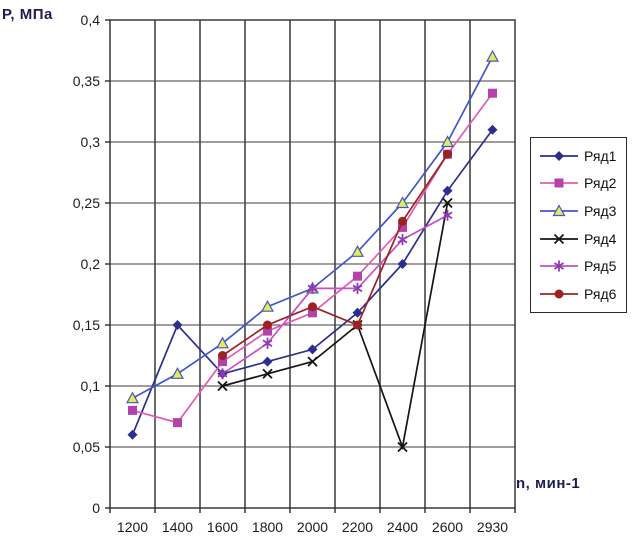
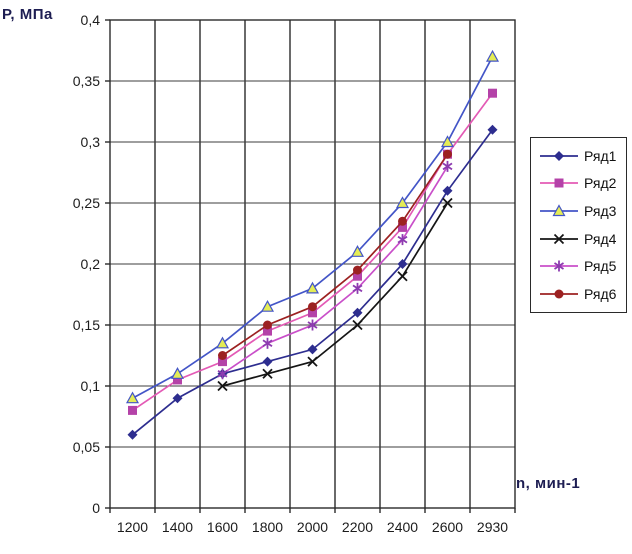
Ряд1/1400: 0,15 -> 0,09
Ряд2/1400: 0,07 -> 0,10
Ряд5/2000: 0,18 -> 0,15
Ряд6/2200: 0,15 -> 0,20
Ряд4/2400: 0,05 -> 0,19
Ряд5/2600: 0,24 -> 0,28
